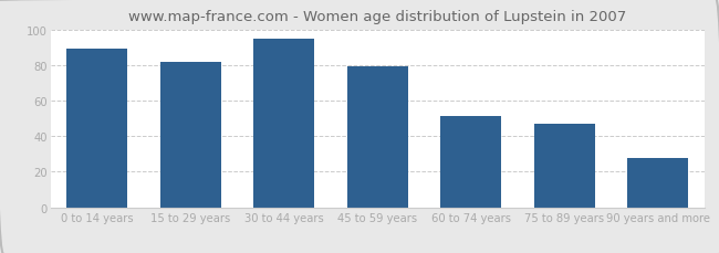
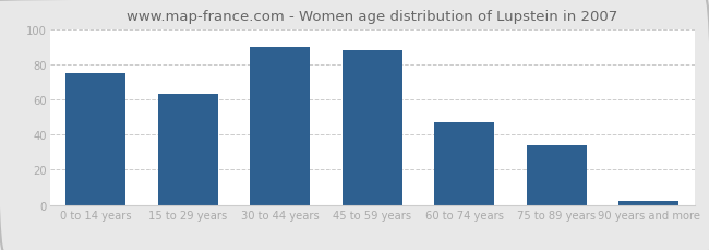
0 to 14 years: 89 -> 75
15 to 29 years: 82 -> 63
30 to 44 years: 95 -> 90
45 to 59 years: 79 -> 88
60 to 74 years: 51 -> 47
75 to 89 years: 47 -> 34
90 years and more: 28 -> 2
